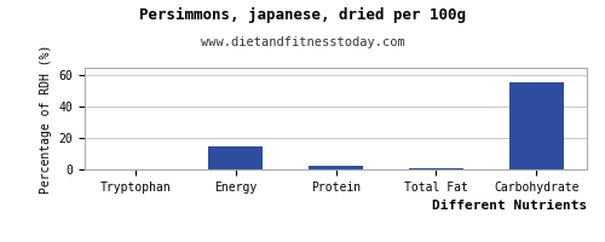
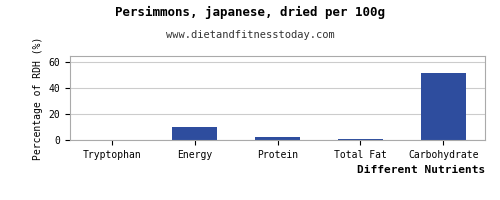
Energy: 14 -> 10
Carbohydrate: 56 -> 52
